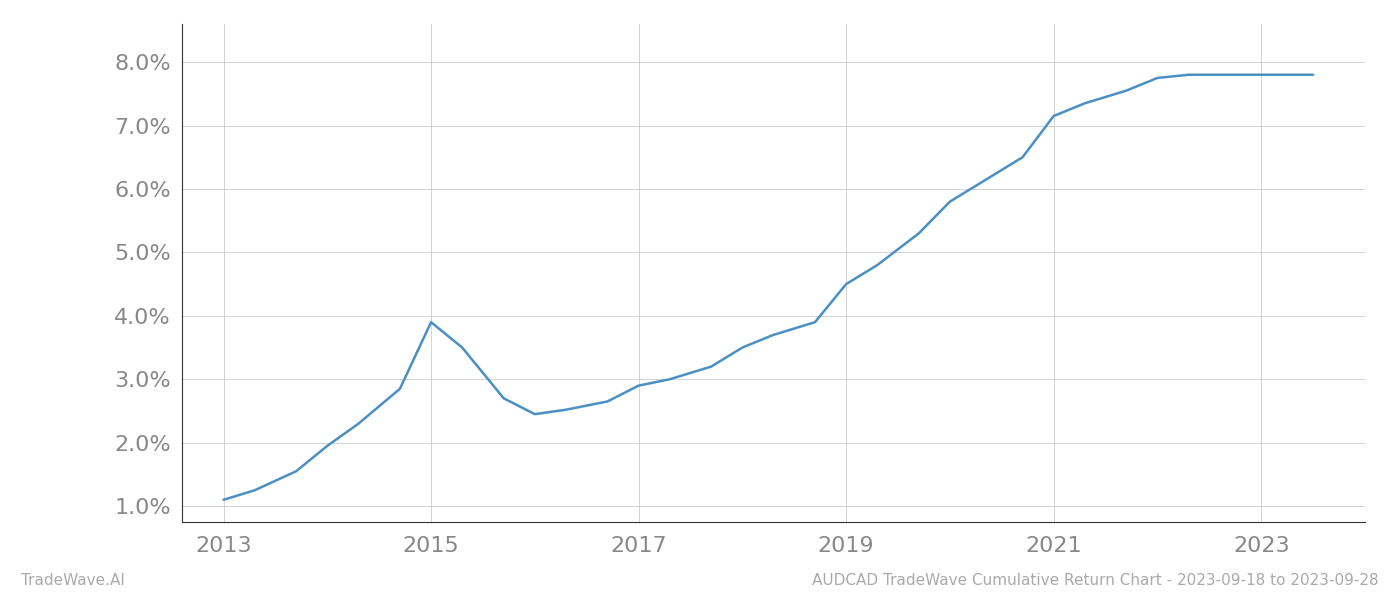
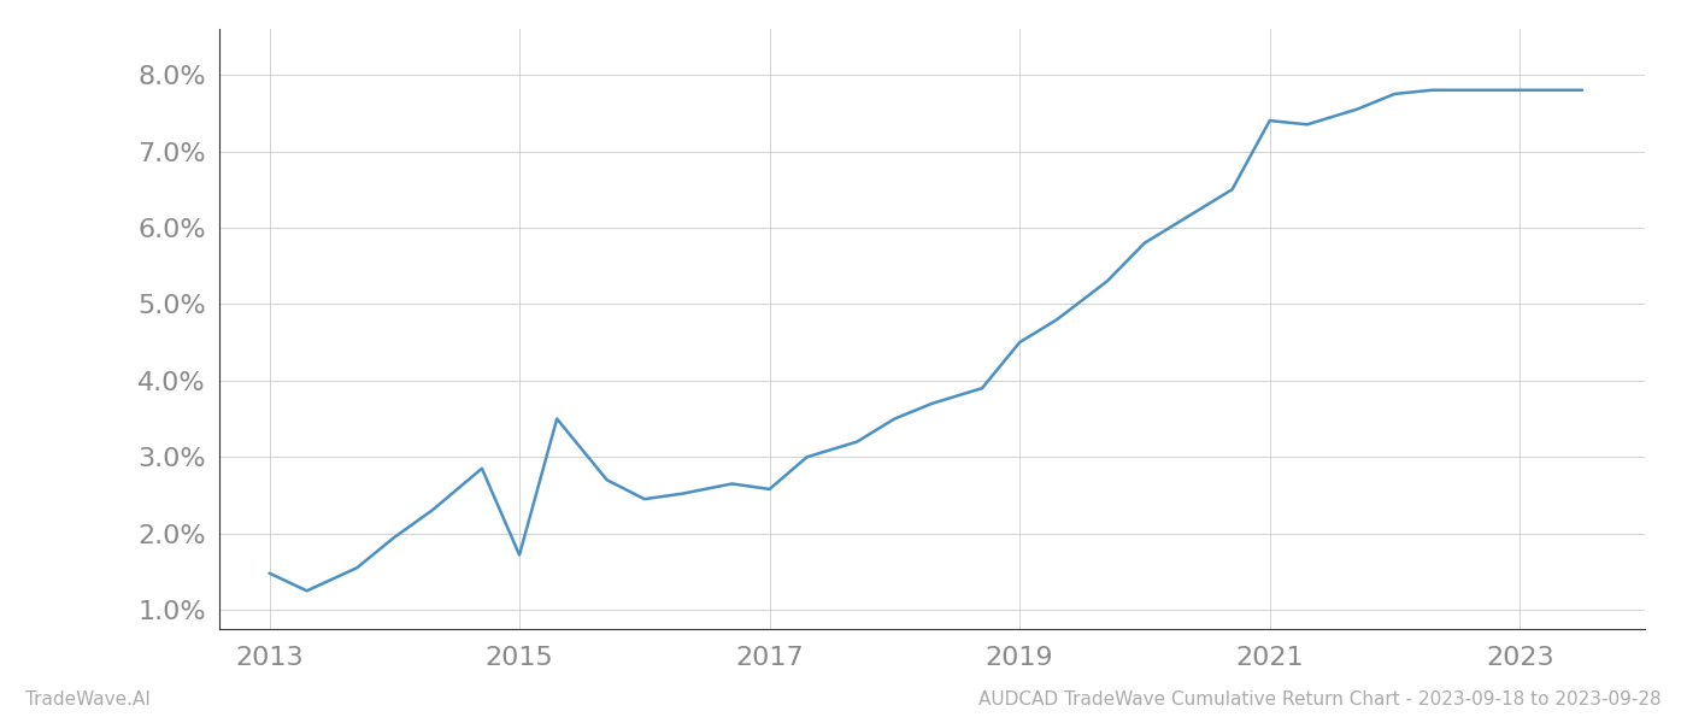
2013: 1.10% -> 1.48%
2015: 3.90% -> 1.72%
2017: 2.90% -> 2.58%
2021: 7.15% -> 7.40%
